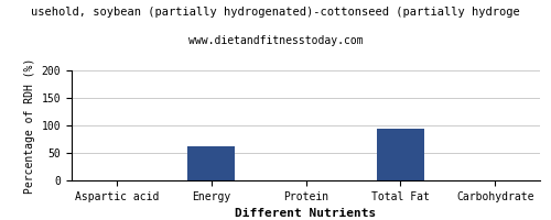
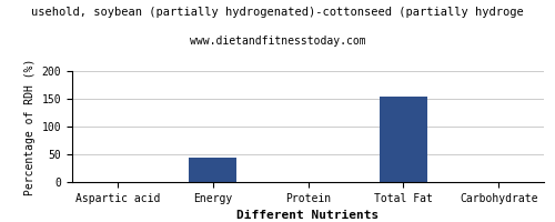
Energy: 62 -> 45
Total Fat: 94 -> 155
